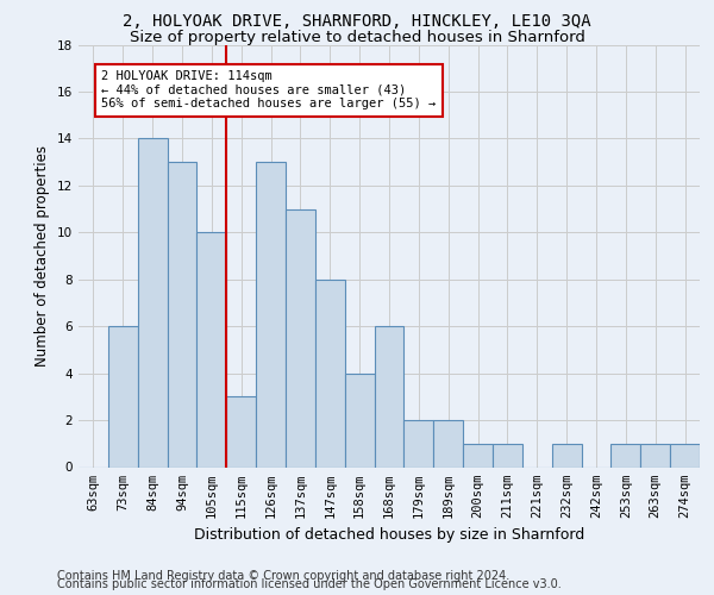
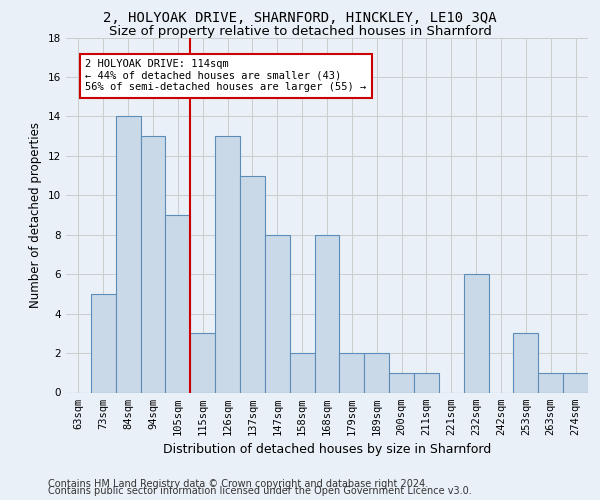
73sqm: 6 -> 5
105sqm: 10 -> 9
158sqm: 4 -> 2
168sqm: 6 -> 8
232sqm: 1 -> 6
253sqm: 1 -> 3
